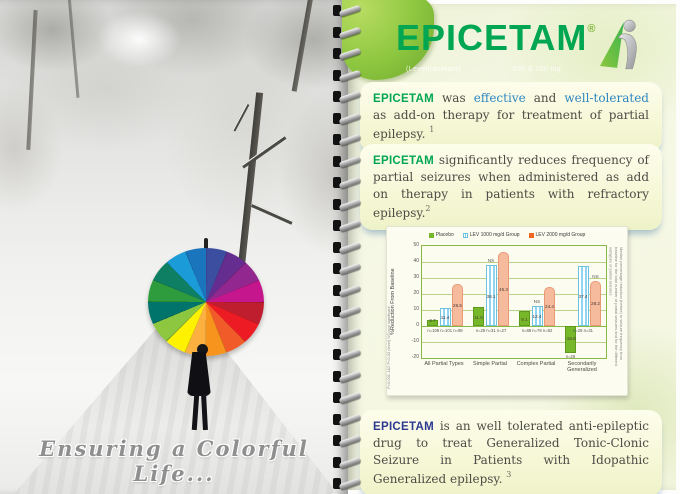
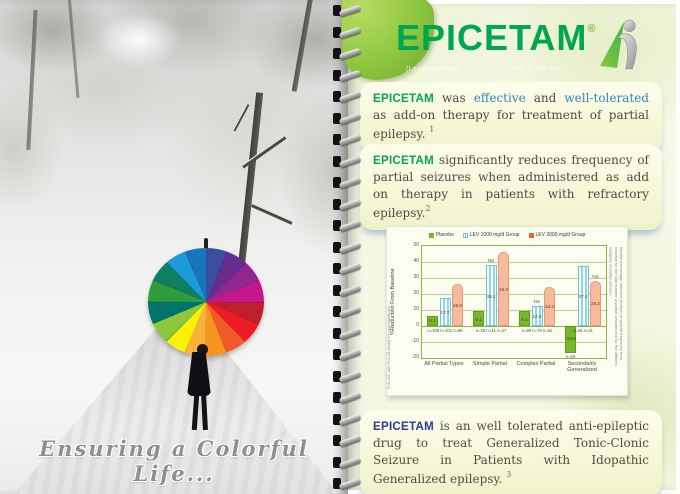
Placebo/All Partial Types: 3.7 -> 6.1
LEV 1000 mg/d Group/All Partial Types: 11.4 -> 17.7
Placebo/Simple Partial: 11.6 -> 9.1
